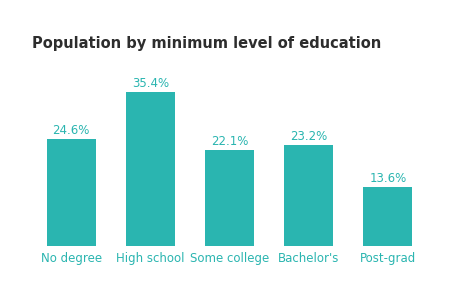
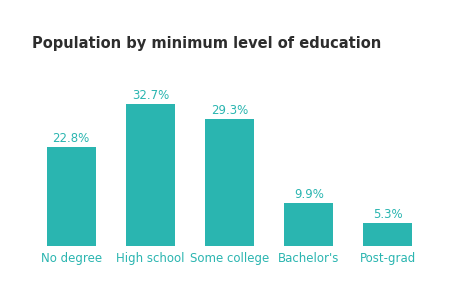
No degree: 24.6% -> 22.8%
High school: 35.4% -> 32.7%
Some college: 22.1% -> 29.3%
Bachelor's: 23.2% -> 9.9%
Post-grad: 13.6% -> 5.3%
